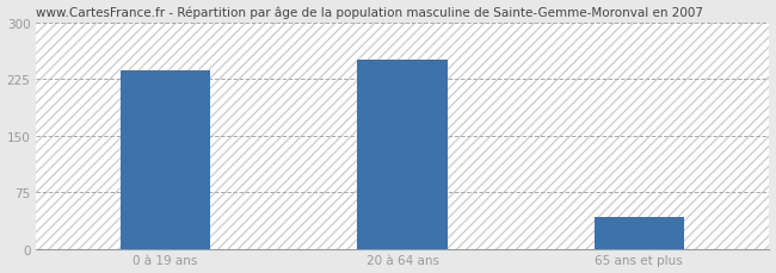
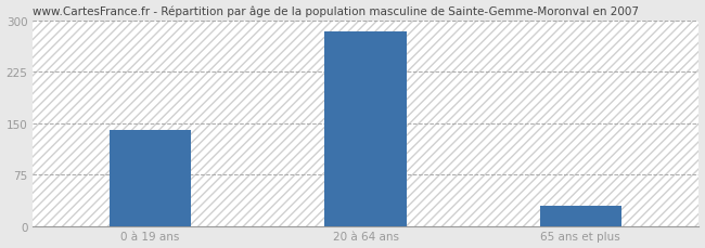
0 à 19 ans: 236 -> 140
20 à 64 ans: 250 -> 283
65 ans et plus: 42 -> 30
